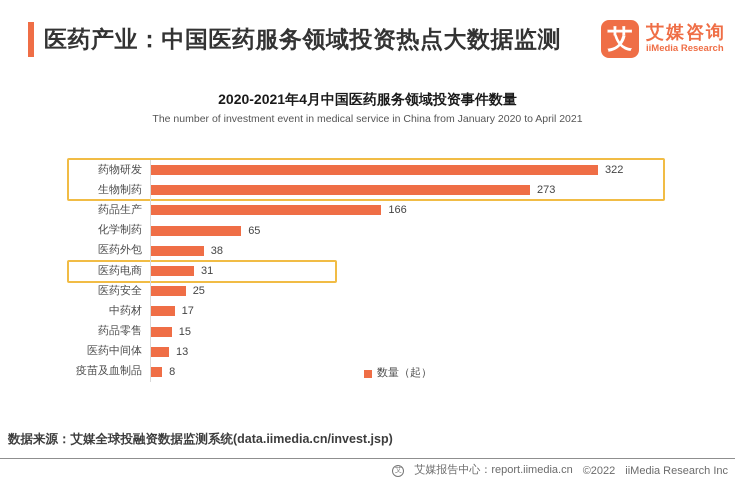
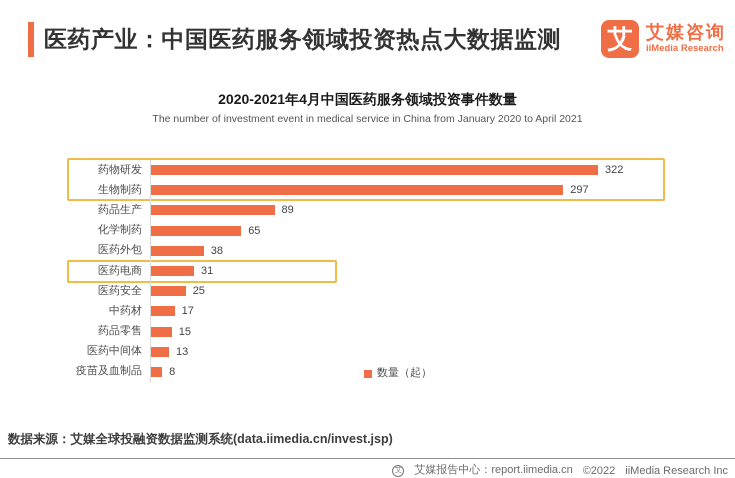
生物制药: 273 -> 297
药品生产: 166 -> 89
